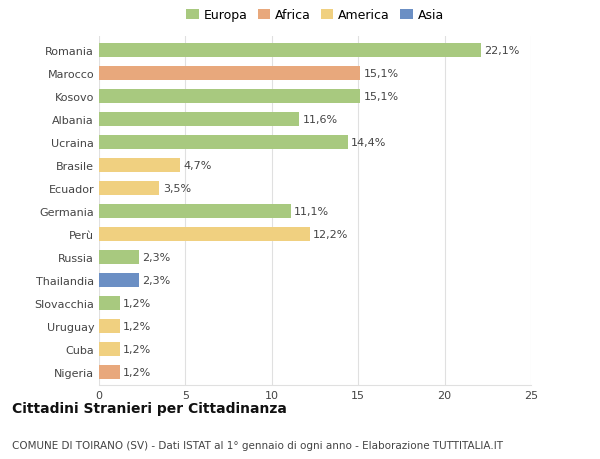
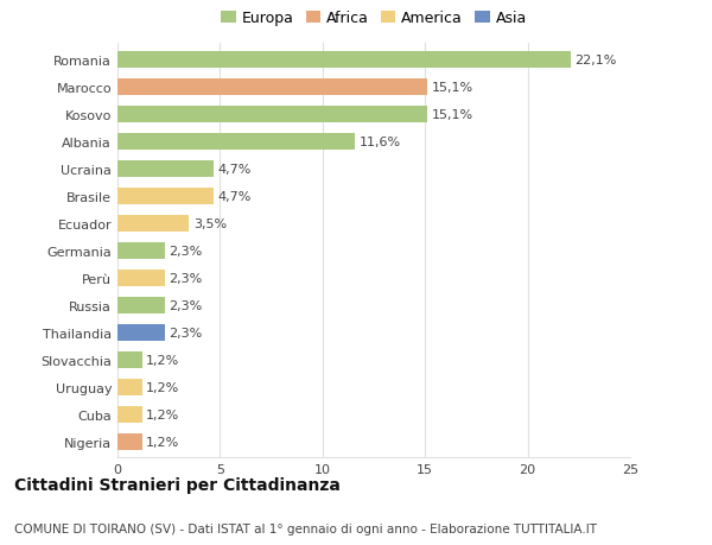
Ucraina: 14,4% -> 4,7%
Germania: 11,1% -> 2,3%
Perù: 12,2% -> 2,3%
